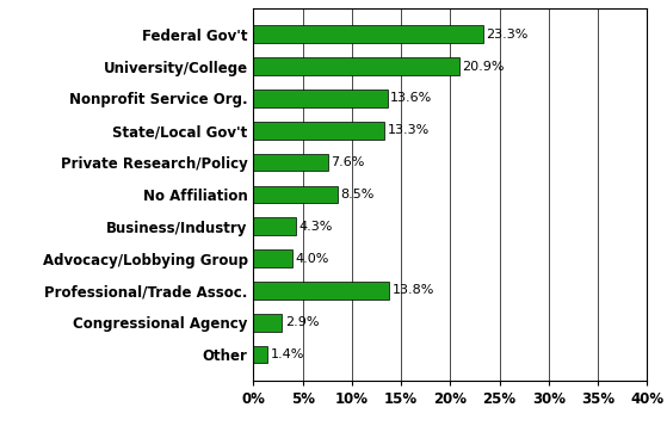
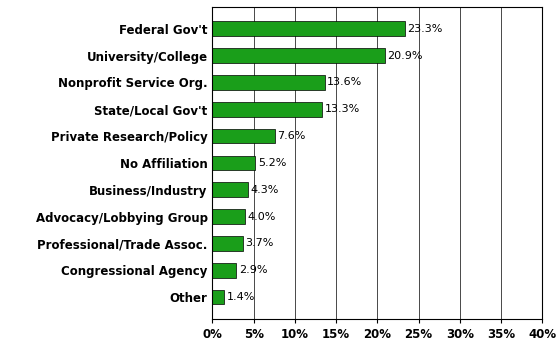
No Affiliation: 8.5% -> 5.2%
Professional/Trade Assoc.: 13.8% -> 3.7%
